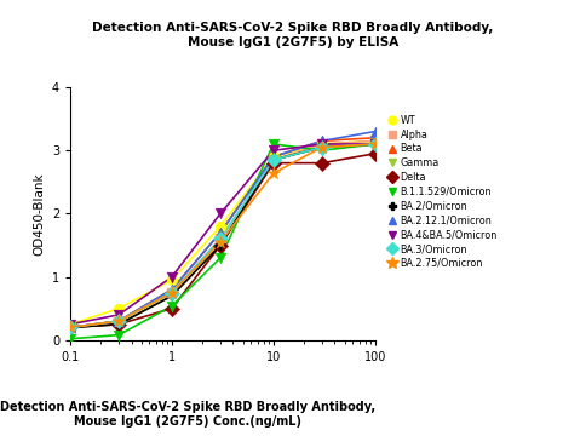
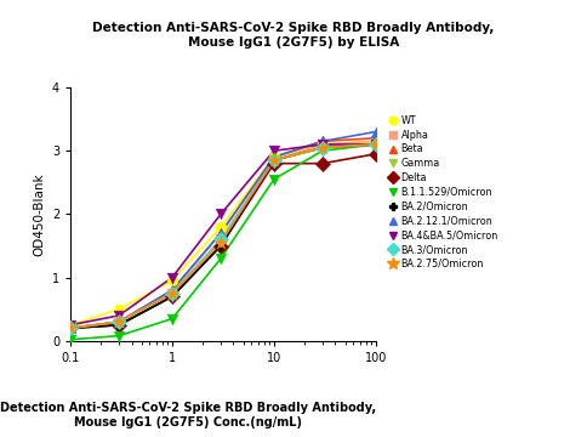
Delta/1: 0.50 -> 0.70
B.1.1.529/Omicron/1: 0.54 -> 0.35
B.1.1.529/Omicron/10: 3.10 -> 2.55
BA.2.75/Omicron/10: 2.64 -> 2.85
